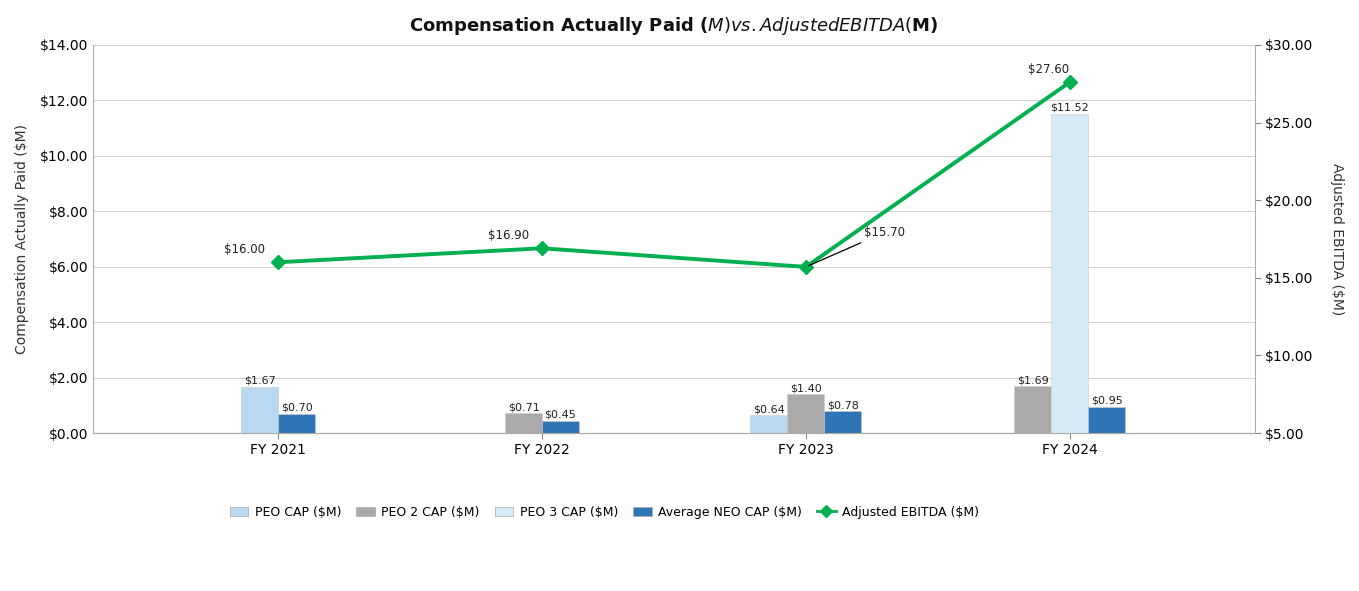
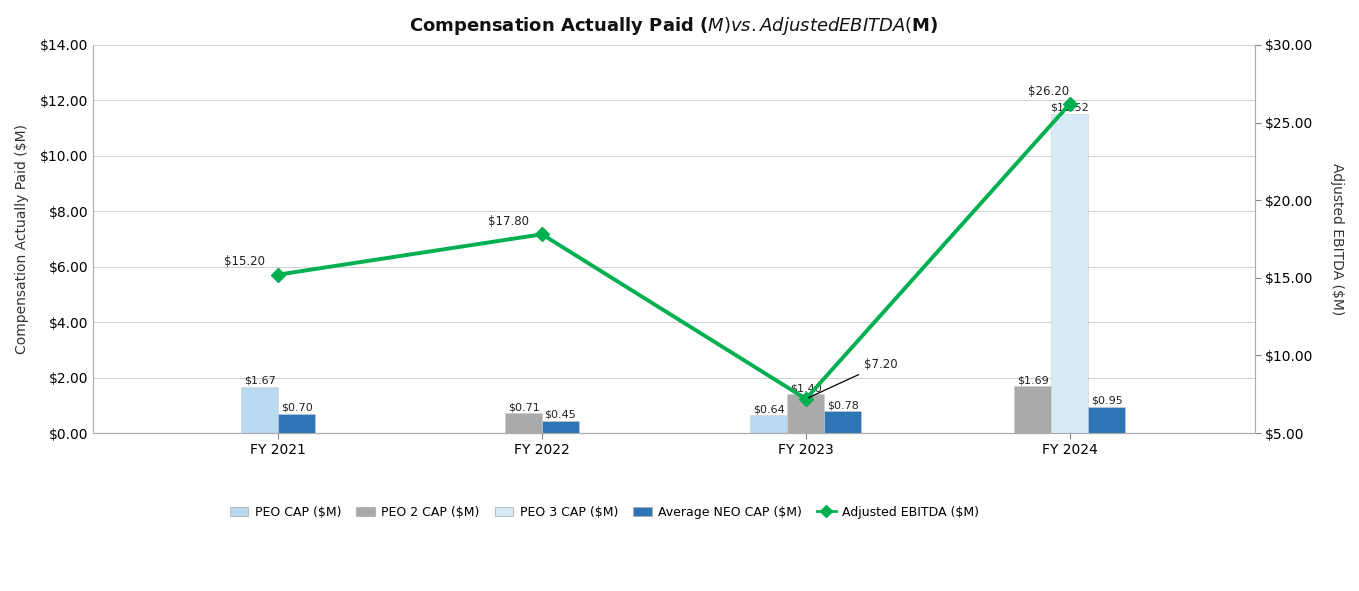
Adjusted EBITDA ($M)/FY 2021: $16.00 -> $15.20
Adjusted EBITDA ($M)/FY 2022: $16.90 -> $17.80
Adjusted EBITDA ($M)/FY 2023: $15.70 -> $7.20
Adjusted EBITDA ($M)/FY 2024: $27.60 -> $26.20
